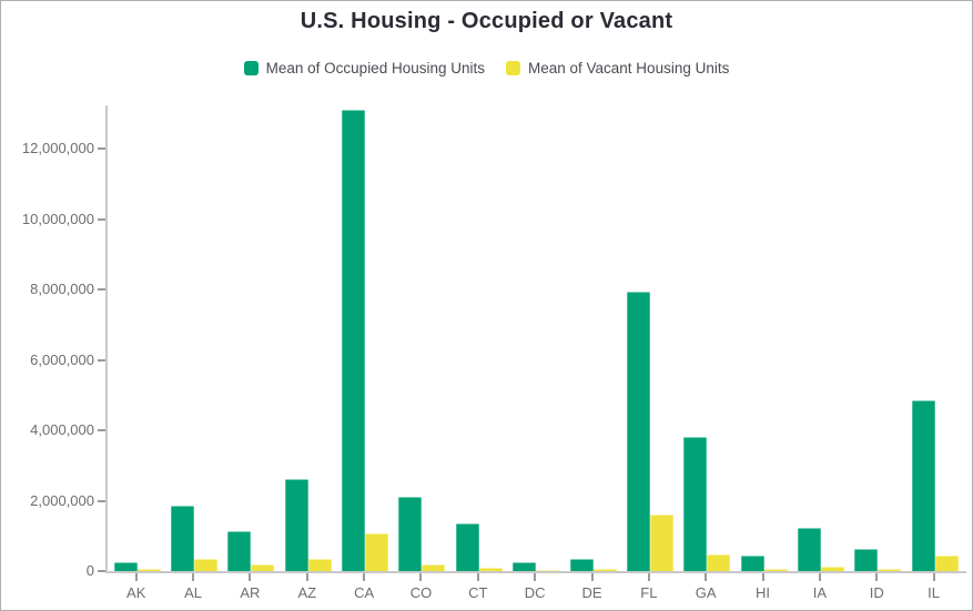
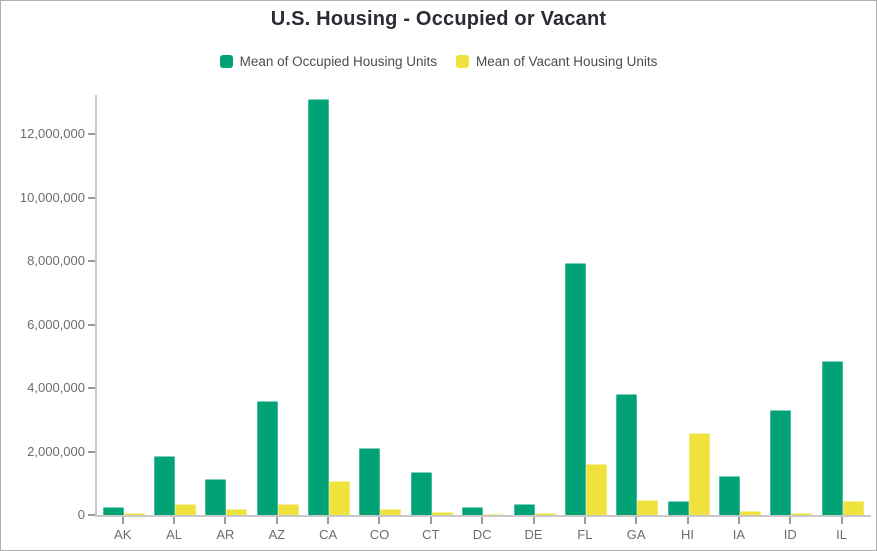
Mean of Occupied Housing Units/AZ: 2600000 -> 3600000
Mean of Vacant Housing Units/HI: 100000 -> 2600000
Mean of Occupied Housing Units/ID: 600000 -> 3300000
